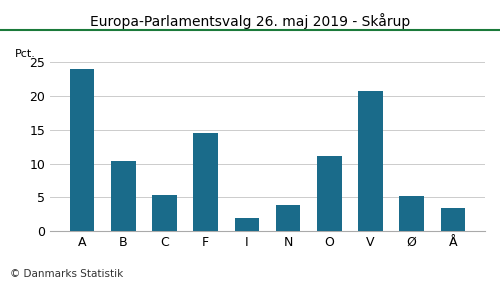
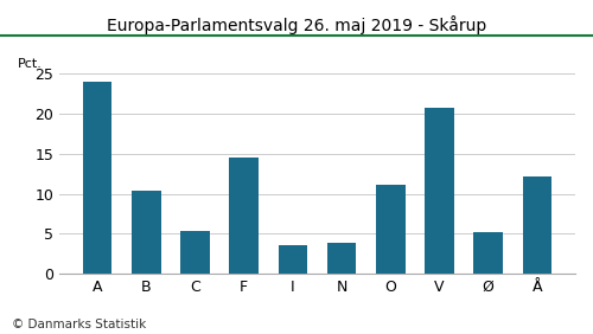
I: 2.0 -> 3.6
Å: 3.4 -> 12.2
